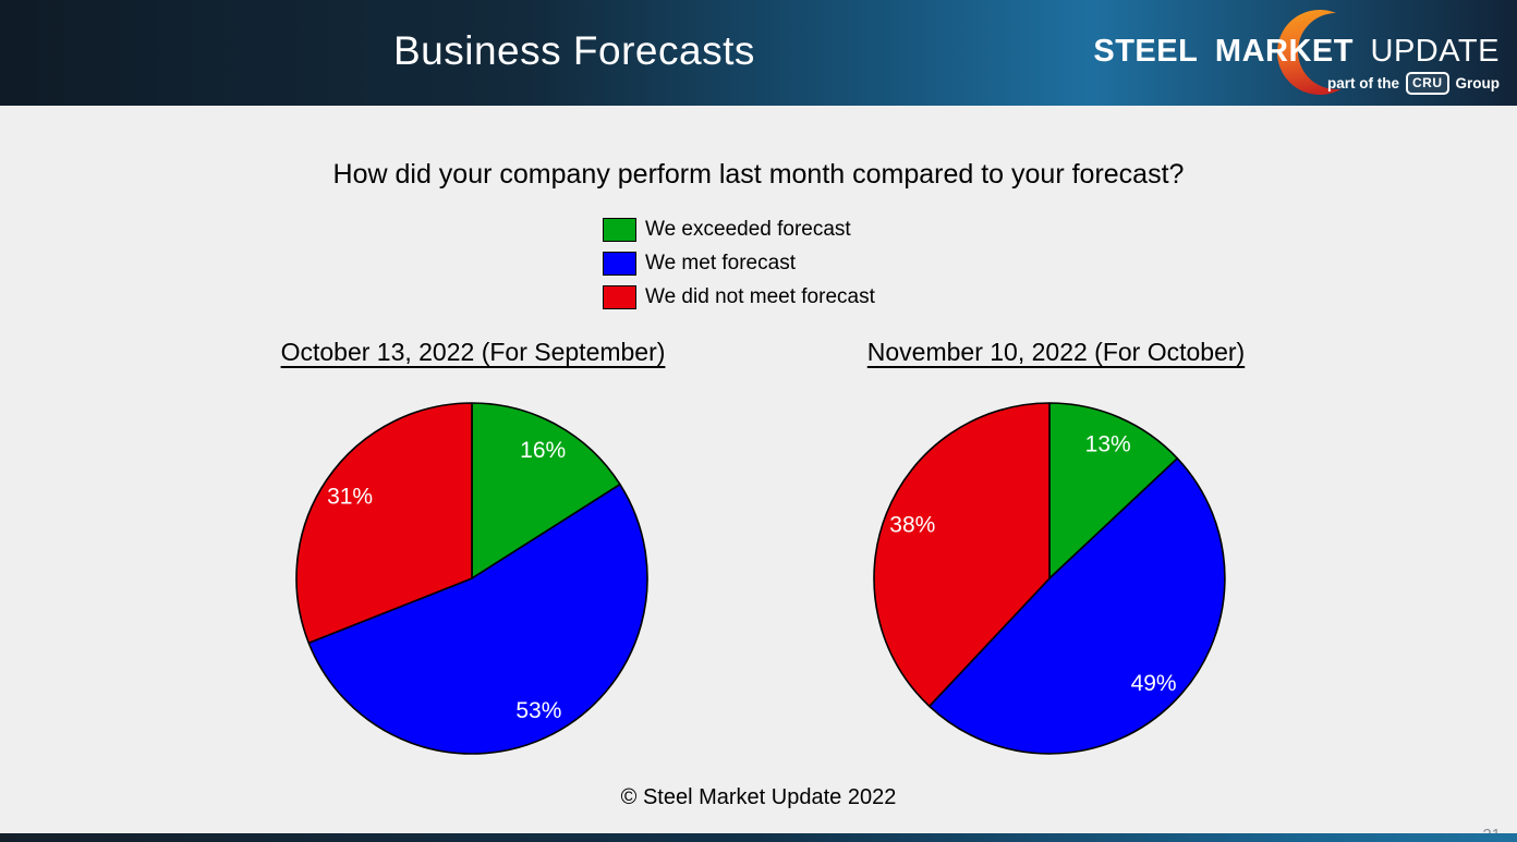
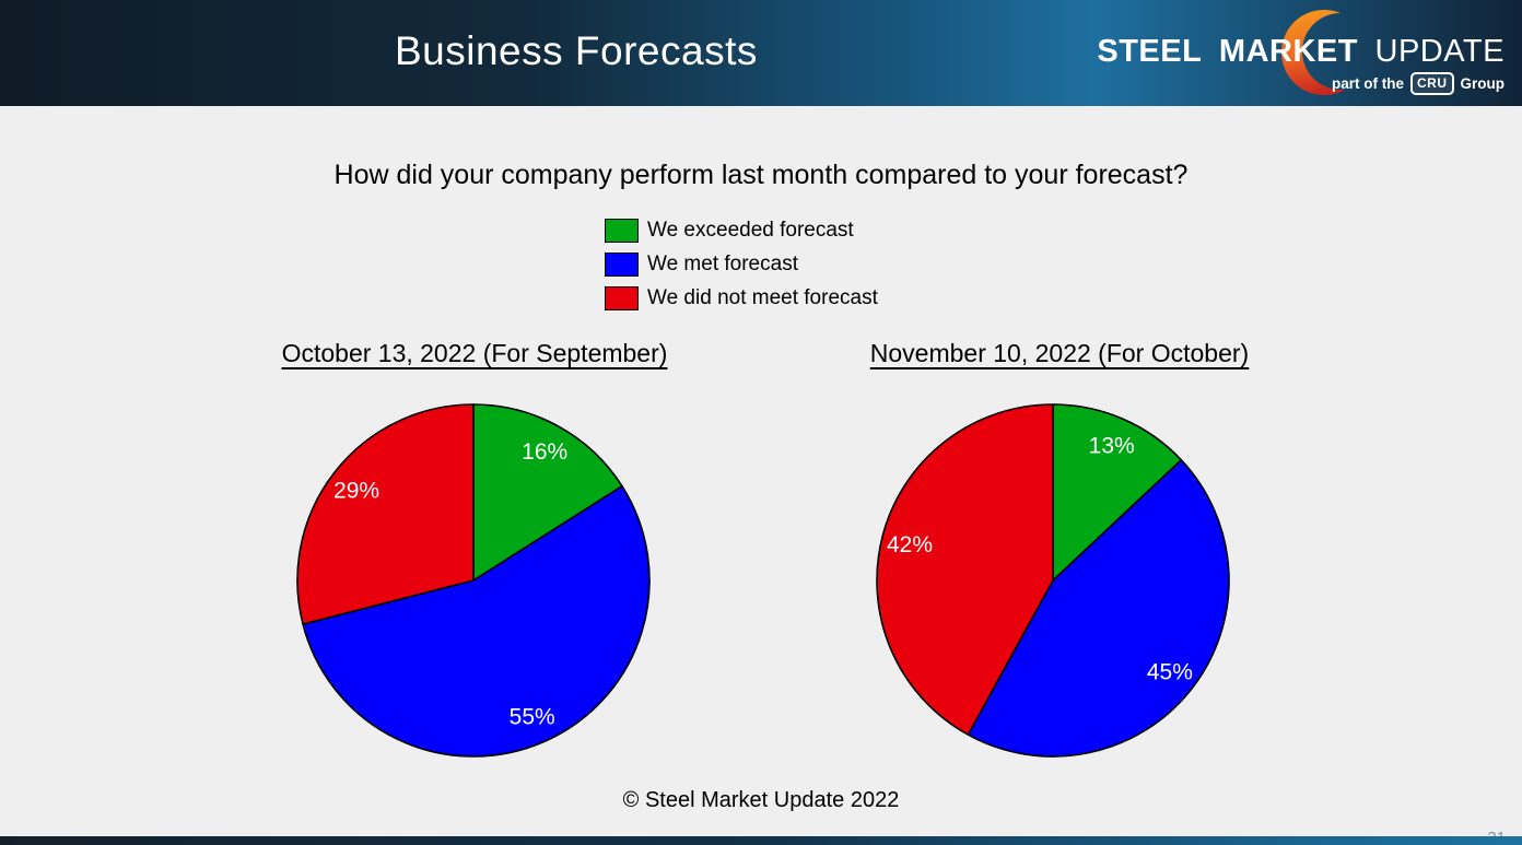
October 13, 2022 (For September)/We met forecast: 53% -> 55%
October 13, 2022 (For September)/We did not meet forecast: 31% -> 29%
November 10, 2022 (For October)/We met forecast: 49% -> 45%
November 10, 2022 (For October)/We did not meet forecast: 38% -> 42%
